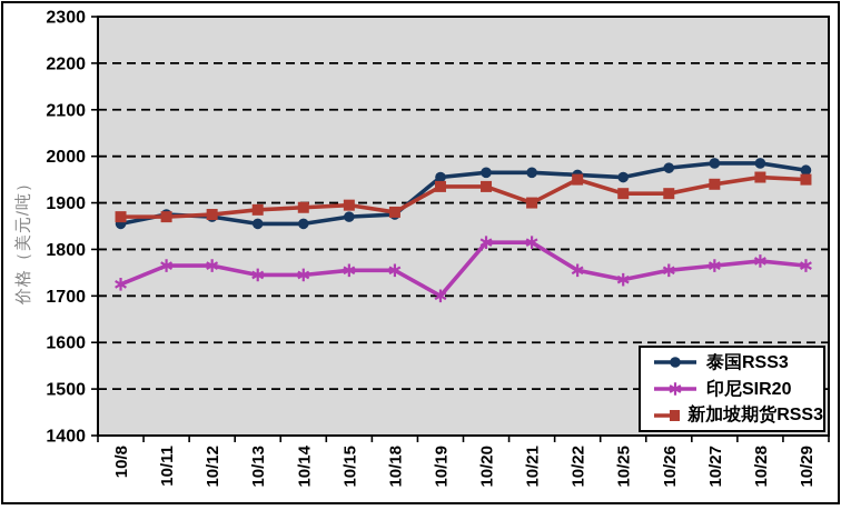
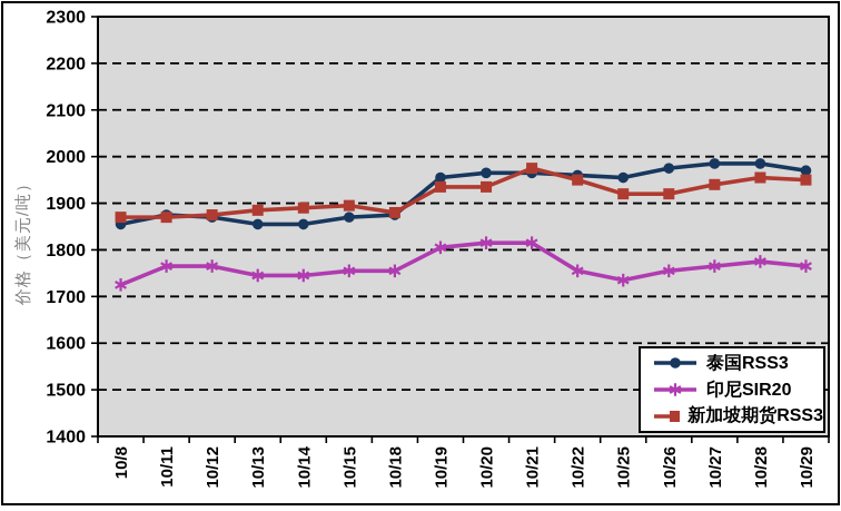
印尼SIR20/10/19: 1700 -> 1800
新加坡期货RSS3/10/21: 1900 -> 1980
